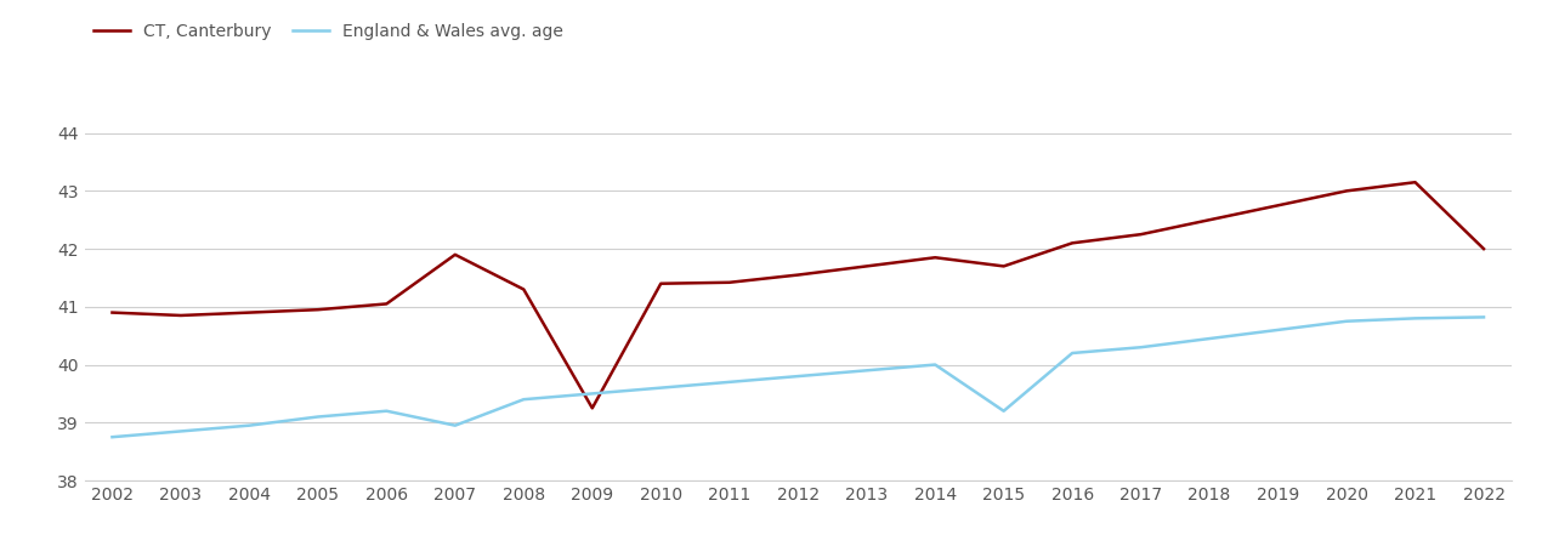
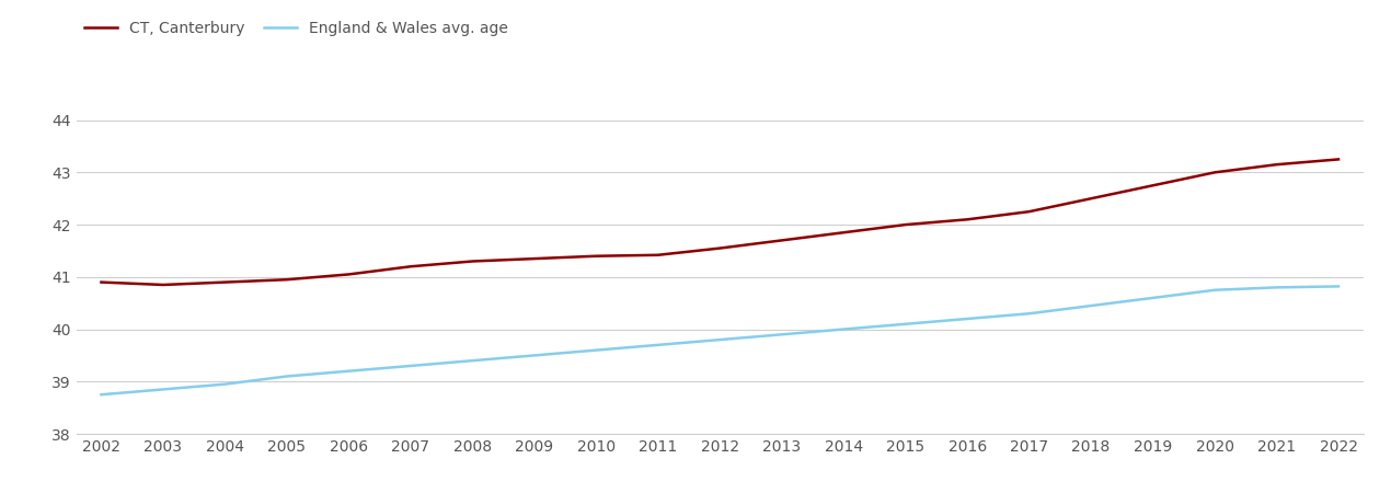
CT, Canterbury/2007: 41.90 -> 41.20
England & Wales avg. age/2007: 38.95 -> 39.30
CT, Canterbury/2009: 39.25 -> 41.35
CT, Canterbury/2015: 41.70 -> 42.00
England & Wales avg. age/2015: 39.20 -> 40.10
CT, Canterbury/2022: 42.00 -> 43.25
